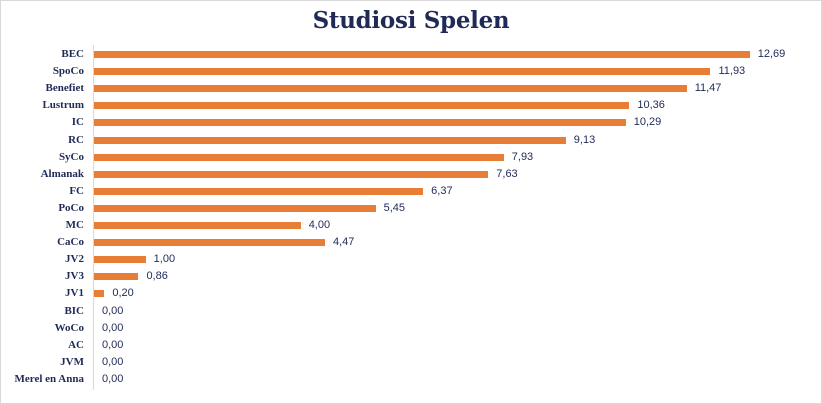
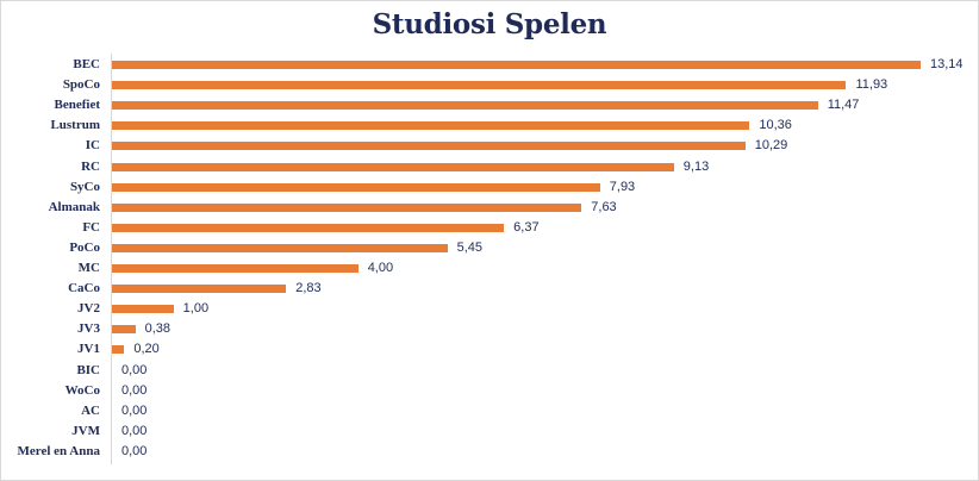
BEC: 12,69 -> 13,14
CaCo: 4,47 -> 2,83
JV3: 0,86 -> 0,38
